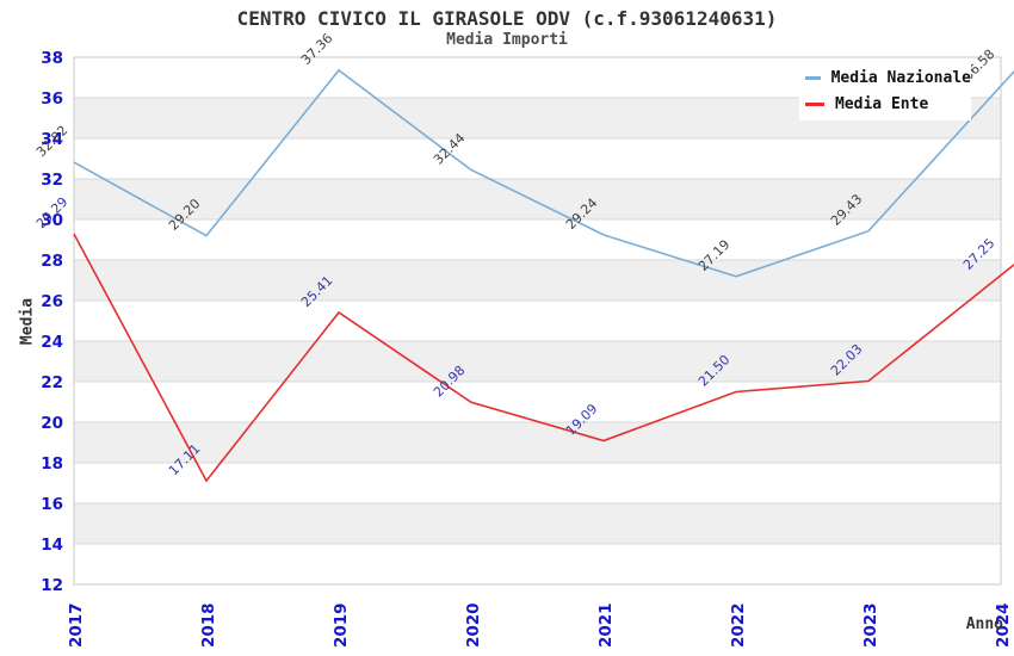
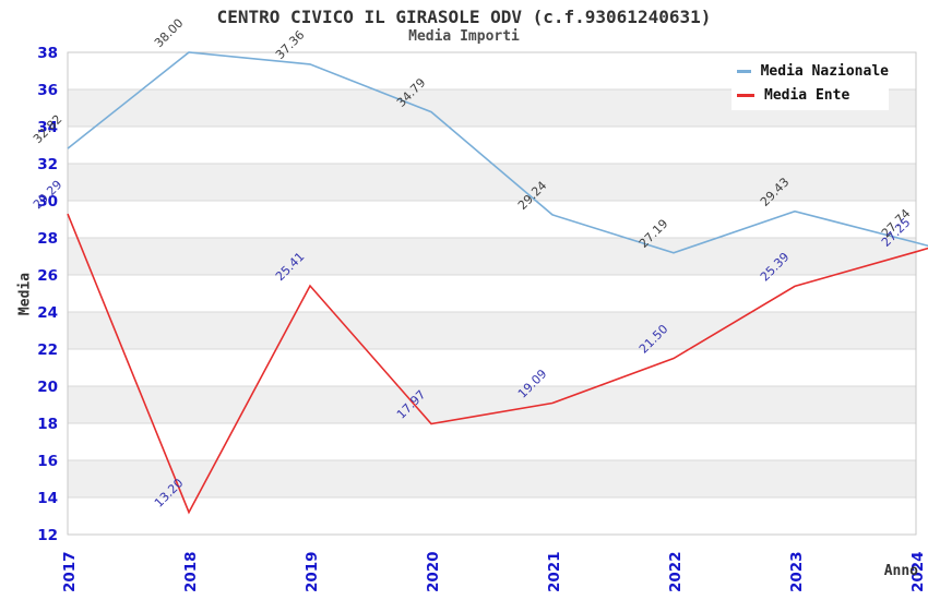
Media Nazionale/2018: 29.20 -> 38.00
Media Ente/2018: 17.11 -> 13.20
Media Nazionale/2020: 32.44 -> 34.79
Media Ente/2020: 20.98 -> 17.97
Media Ente/2023: 22.03 -> 25.39
Media Nazionale/2024: 36.58 -> 27.74
